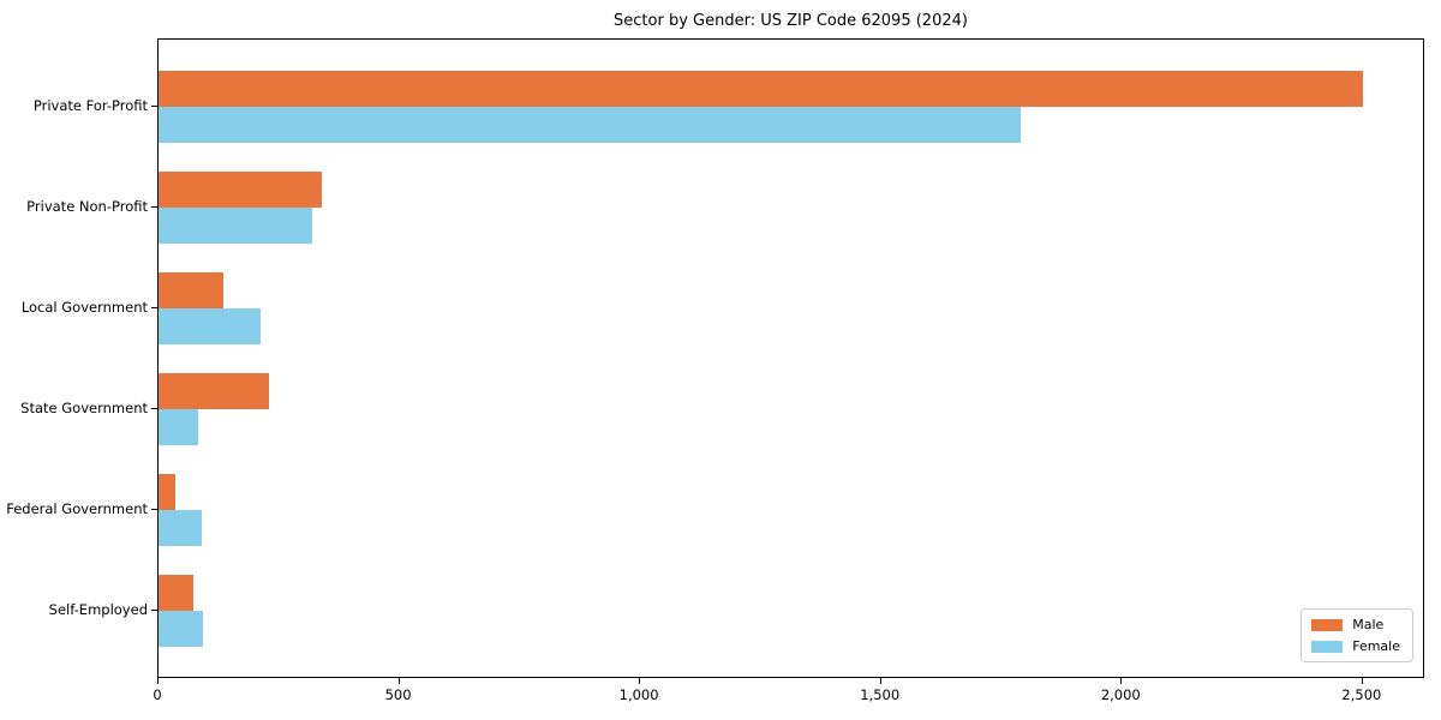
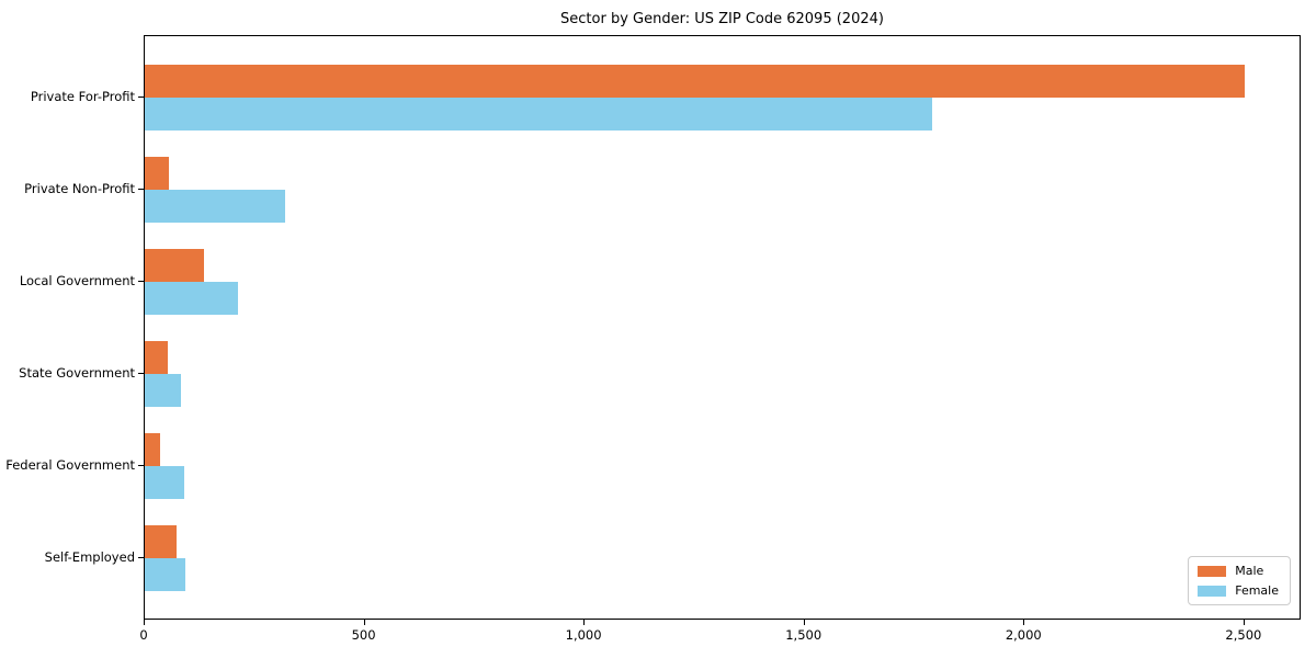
Male/Private Non-Profit: 340 -> 60
Male/State Government: 230 -> 50
